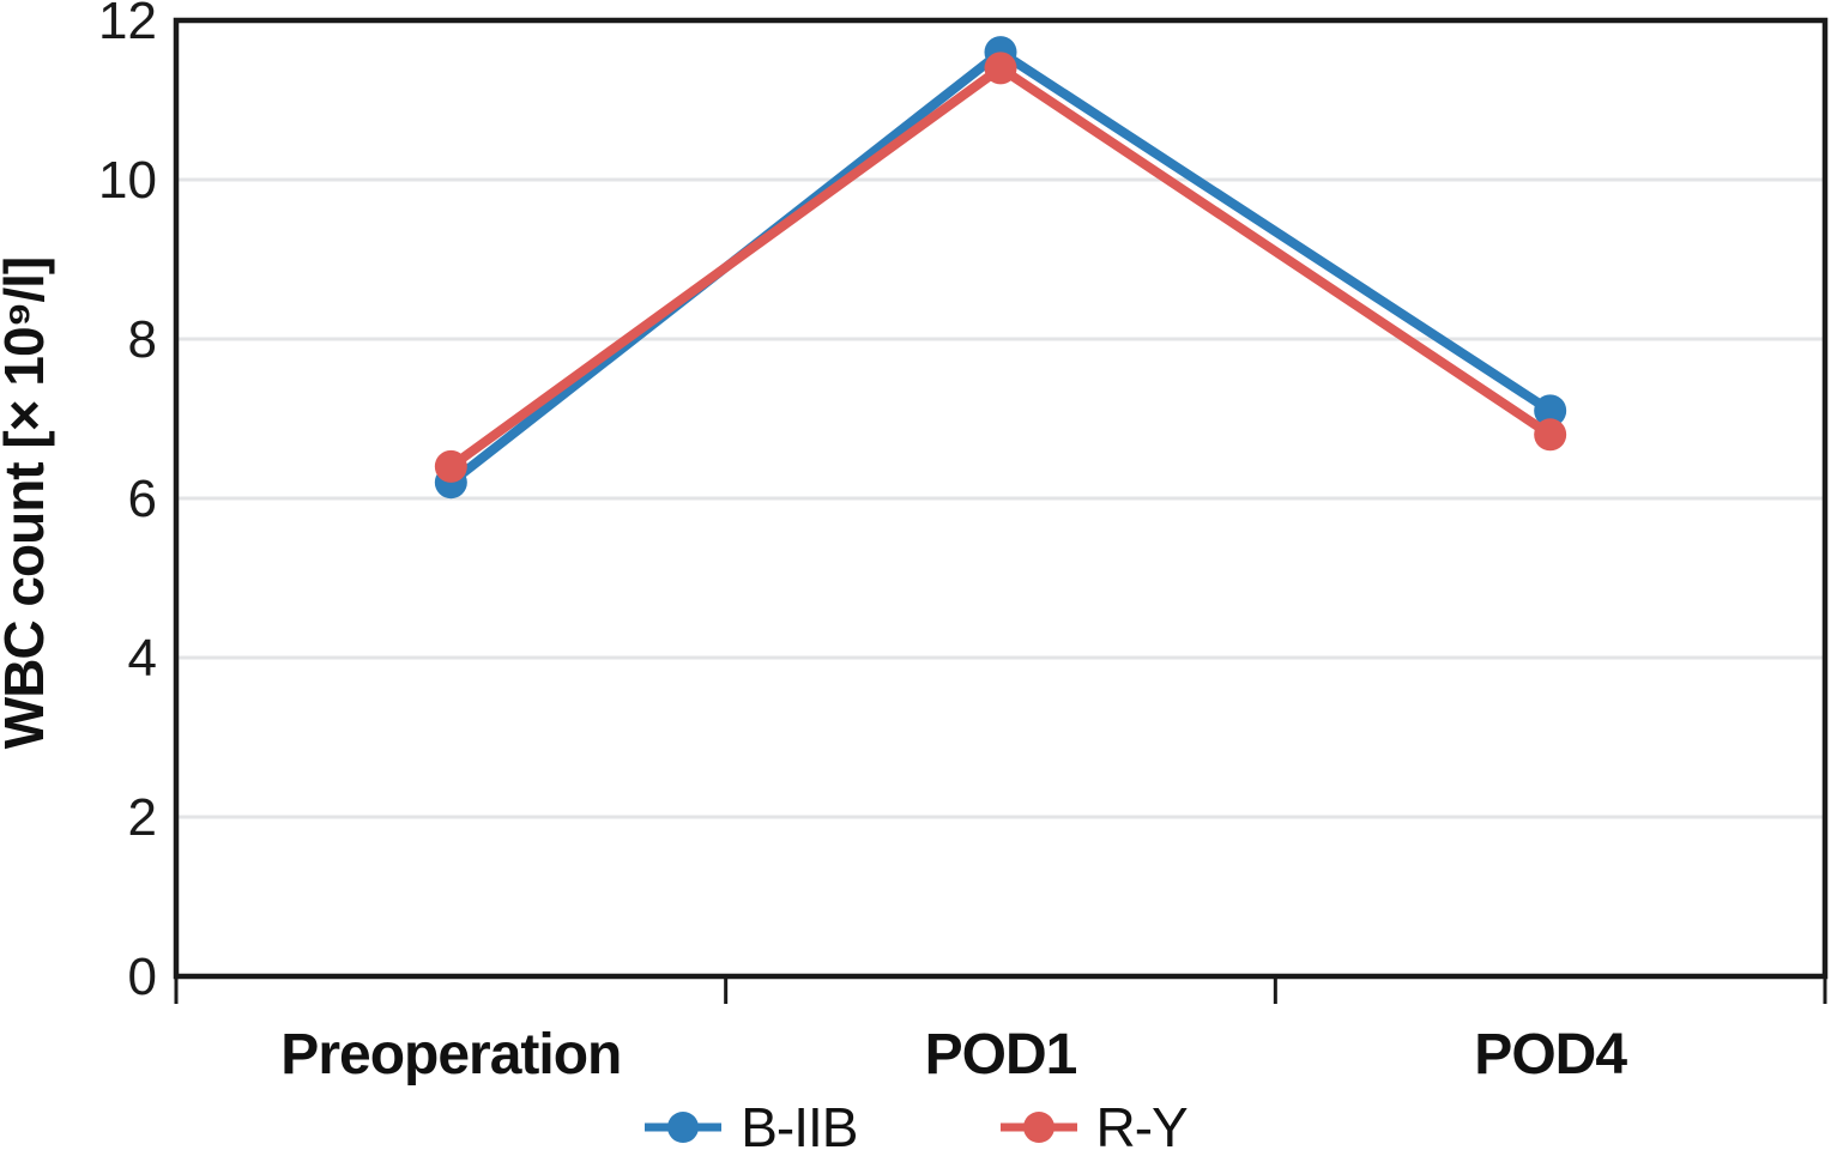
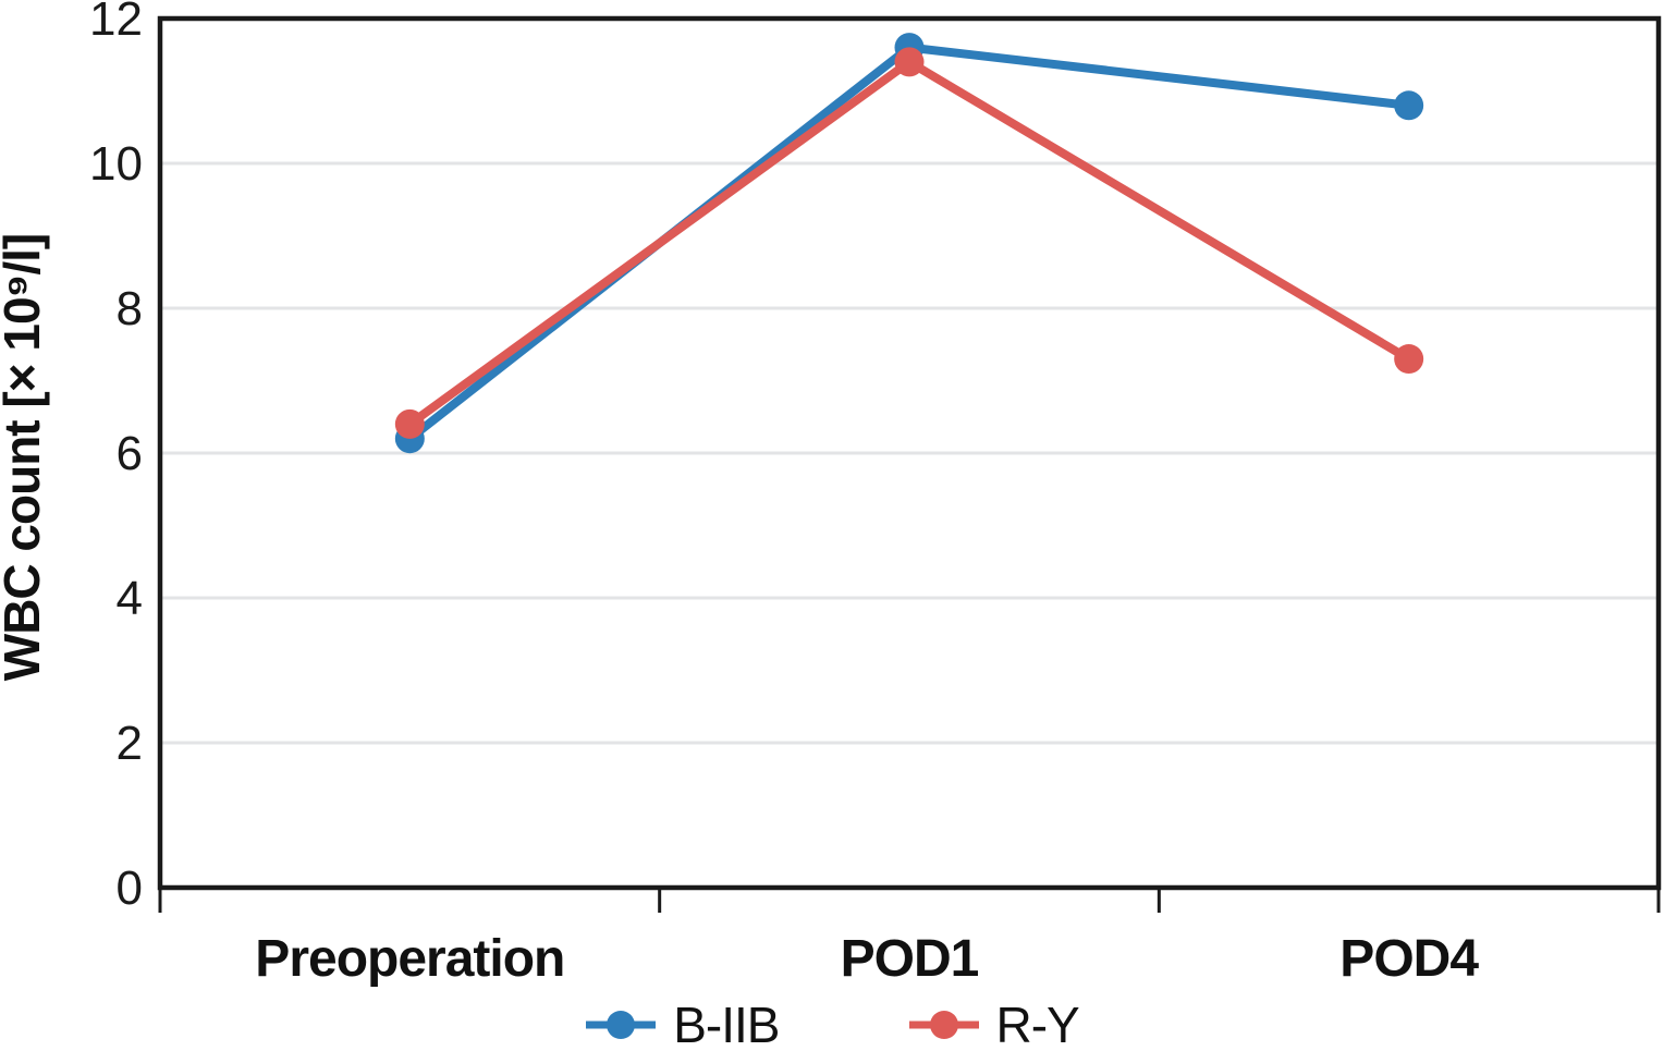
B-IIB/POD4: 7.1 -> 10.8
R-Y/POD4: 6.8 -> 7.3
